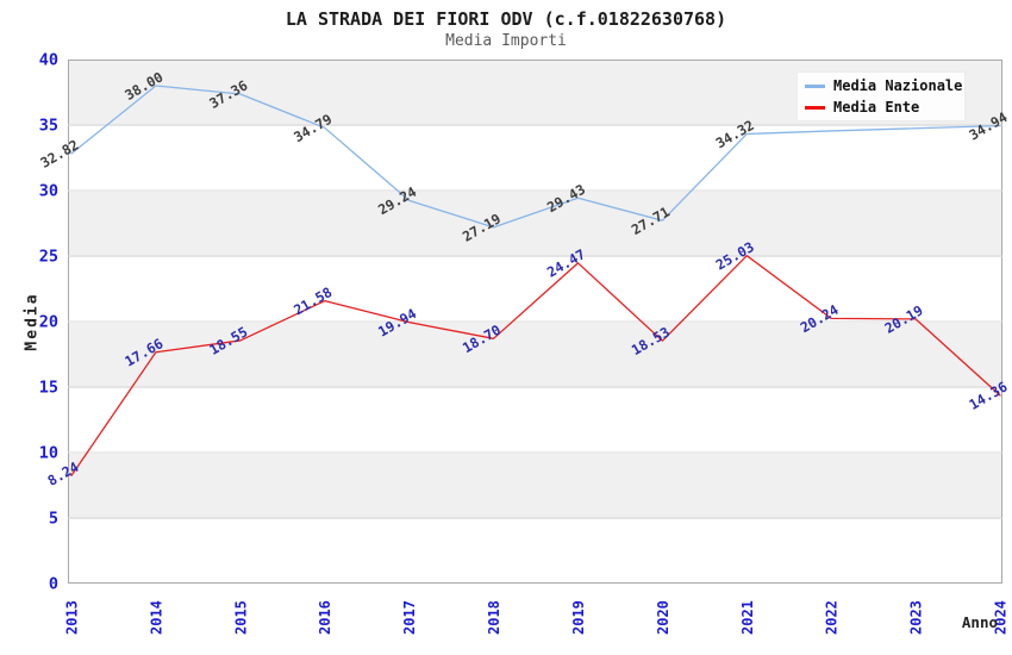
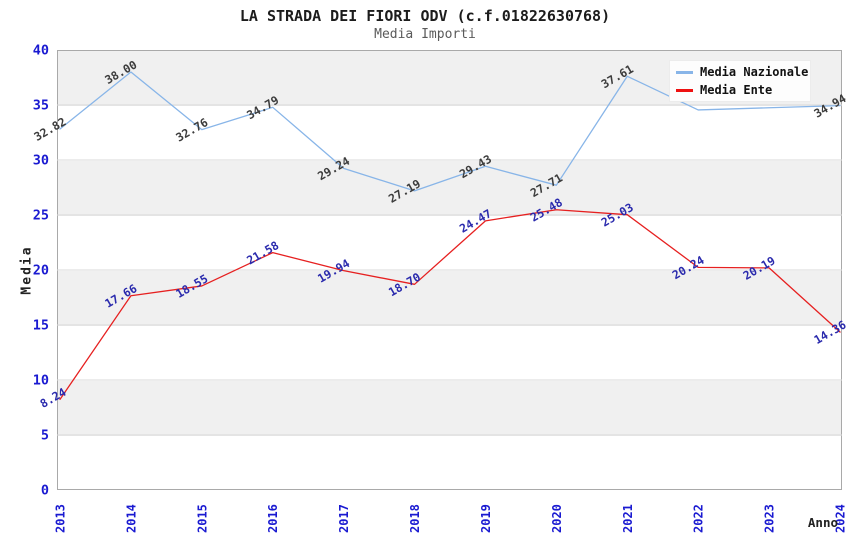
Media Nazionale/2015: 37.36 -> 32.76
Media Ente/2020: 18.53 -> 25.48
Media Nazionale/2021: 34.32 -> 37.61
